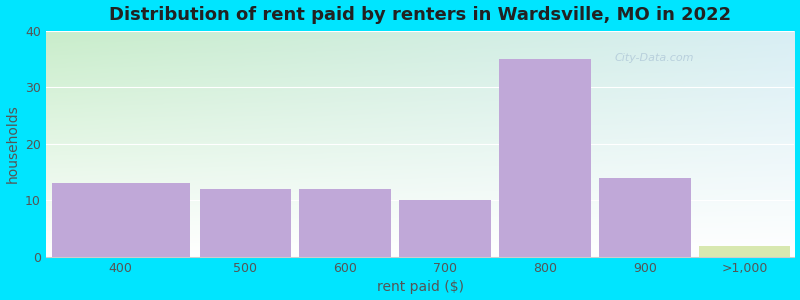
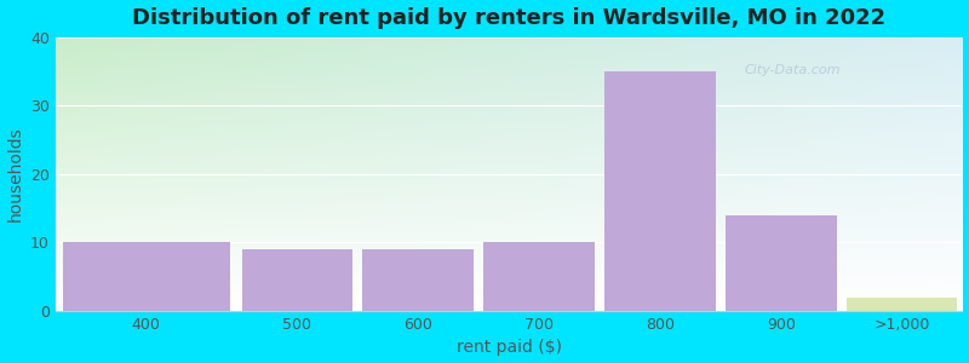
400: 13 -> 10
500: 12 -> 9
600: 12 -> 9
